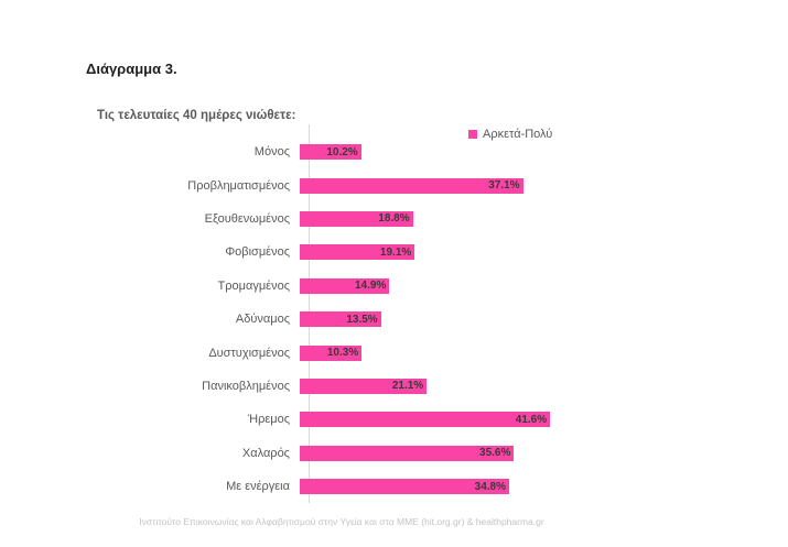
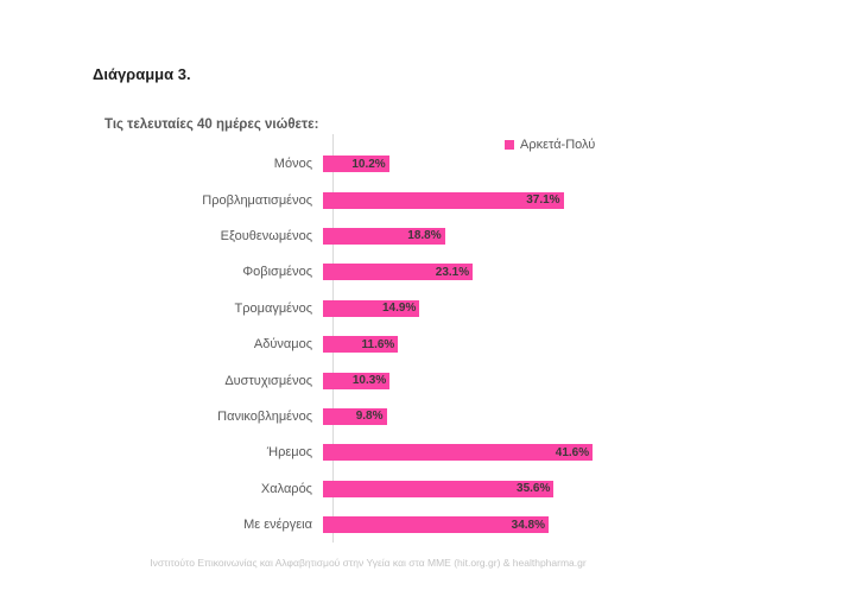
Φοβισμένος: 19.1% -> 23.1%
Αδύναμος: 13.5% -> 11.6%
Πανικοβλημένος: 21.1% -> 9.8%
